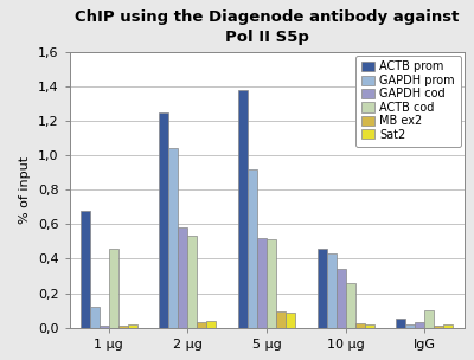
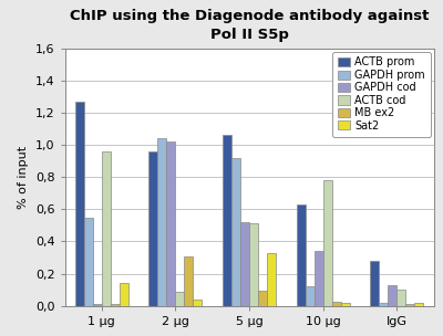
ACTB prom/1 μg: 0,68 -> 1,27
GAPDH prom/1 μg: 0,12 -> 0,55
ACTB cod/1 μg: 0,46 -> 0,96
Sat2/1 μg: 0,01 -> 0,14
ACTB prom/2 μg: 1,25 -> 0,96
GAPDH cod/2 μg: 0,58 -> 1,02
ACTB cod/2 μg: 0,53 -> 0,09
MB ex2/2 μg: 0,04 -> 0,31
ACTB prom/5 μg: 1,38 -> 1,06
Sat2/5 μg: 0,09 -> 0,33
ACTB prom/10 μg: 0,46 -> 0,63
GAPDH prom/10 μg: 0,43 -> 0,12
ACTB cod/10 μg: 0,26 -> 0,78
ACTB prom/IgG: 0,05 -> 0,28
GAPDH cod/IgG: 0,03 -> 0,13
